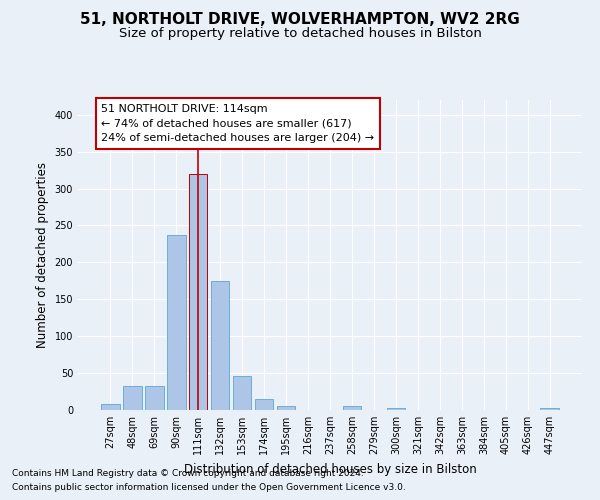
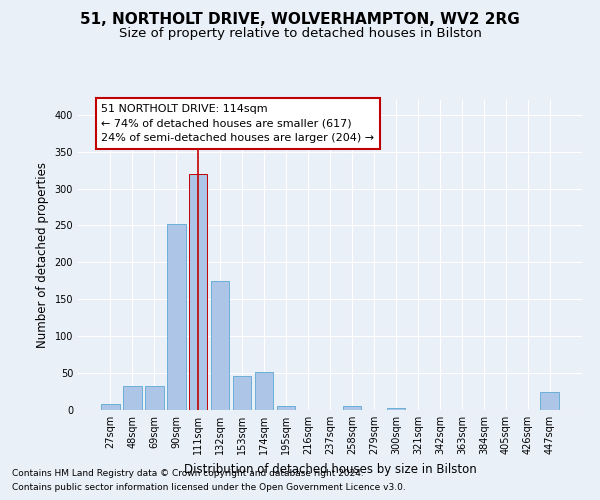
90sqm: 237 -> 252
174sqm: 15 -> 52
447sqm: 3 -> 24
